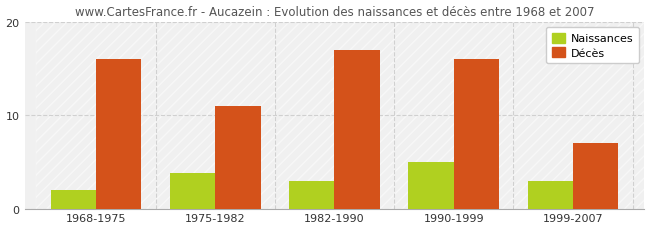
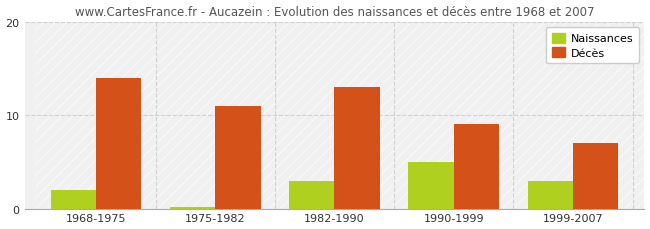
Décès/1968-1975: 16 -> 14
Naissances/1975-1982: 3.8 -> 0.2
Décès/1982-1990: 17 -> 13
Décès/1990-1999: 16 -> 9
